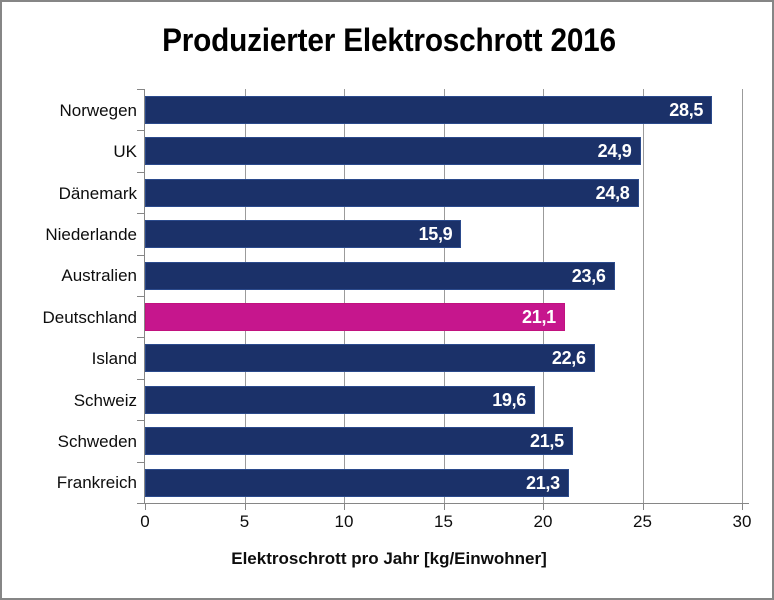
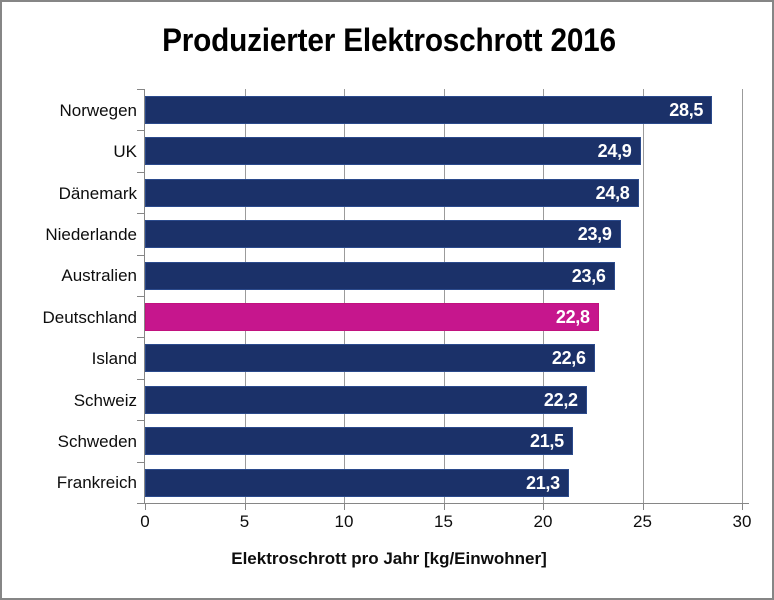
Niederlande: 15,9 -> 23,9
Deutschland: 21,1 -> 22,8
Schweiz: 19,6 -> 22,2
